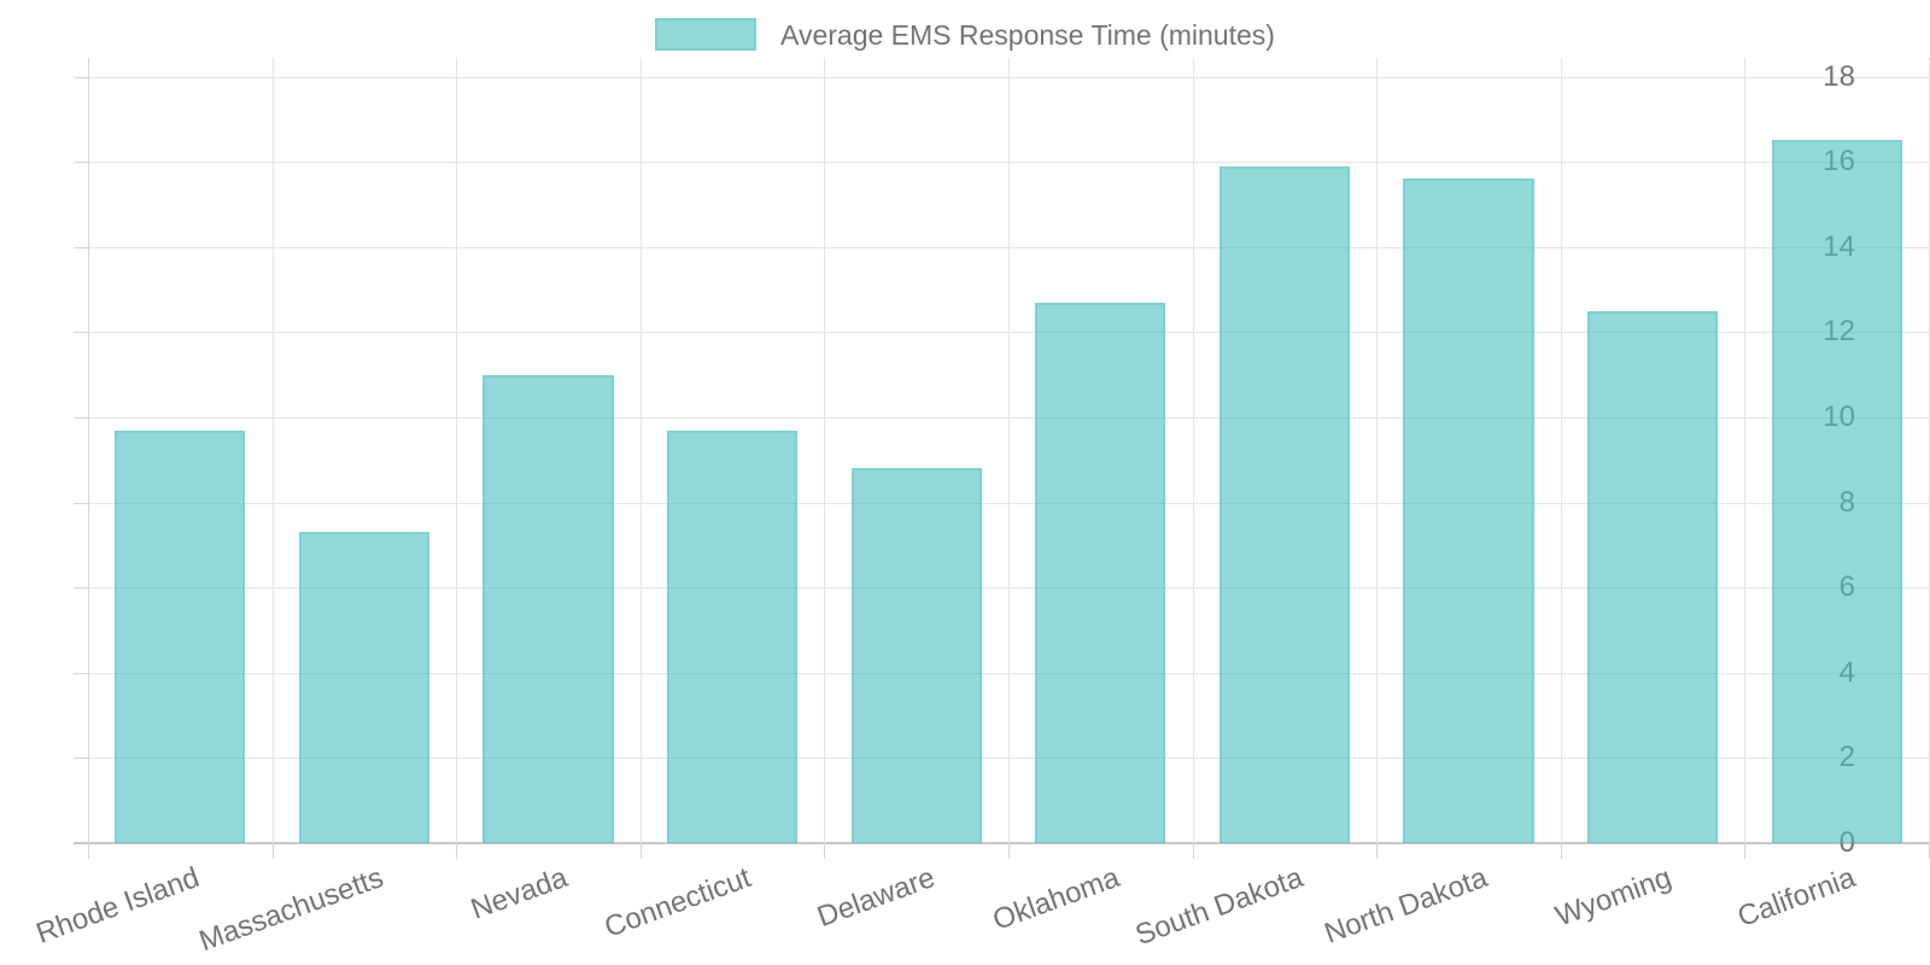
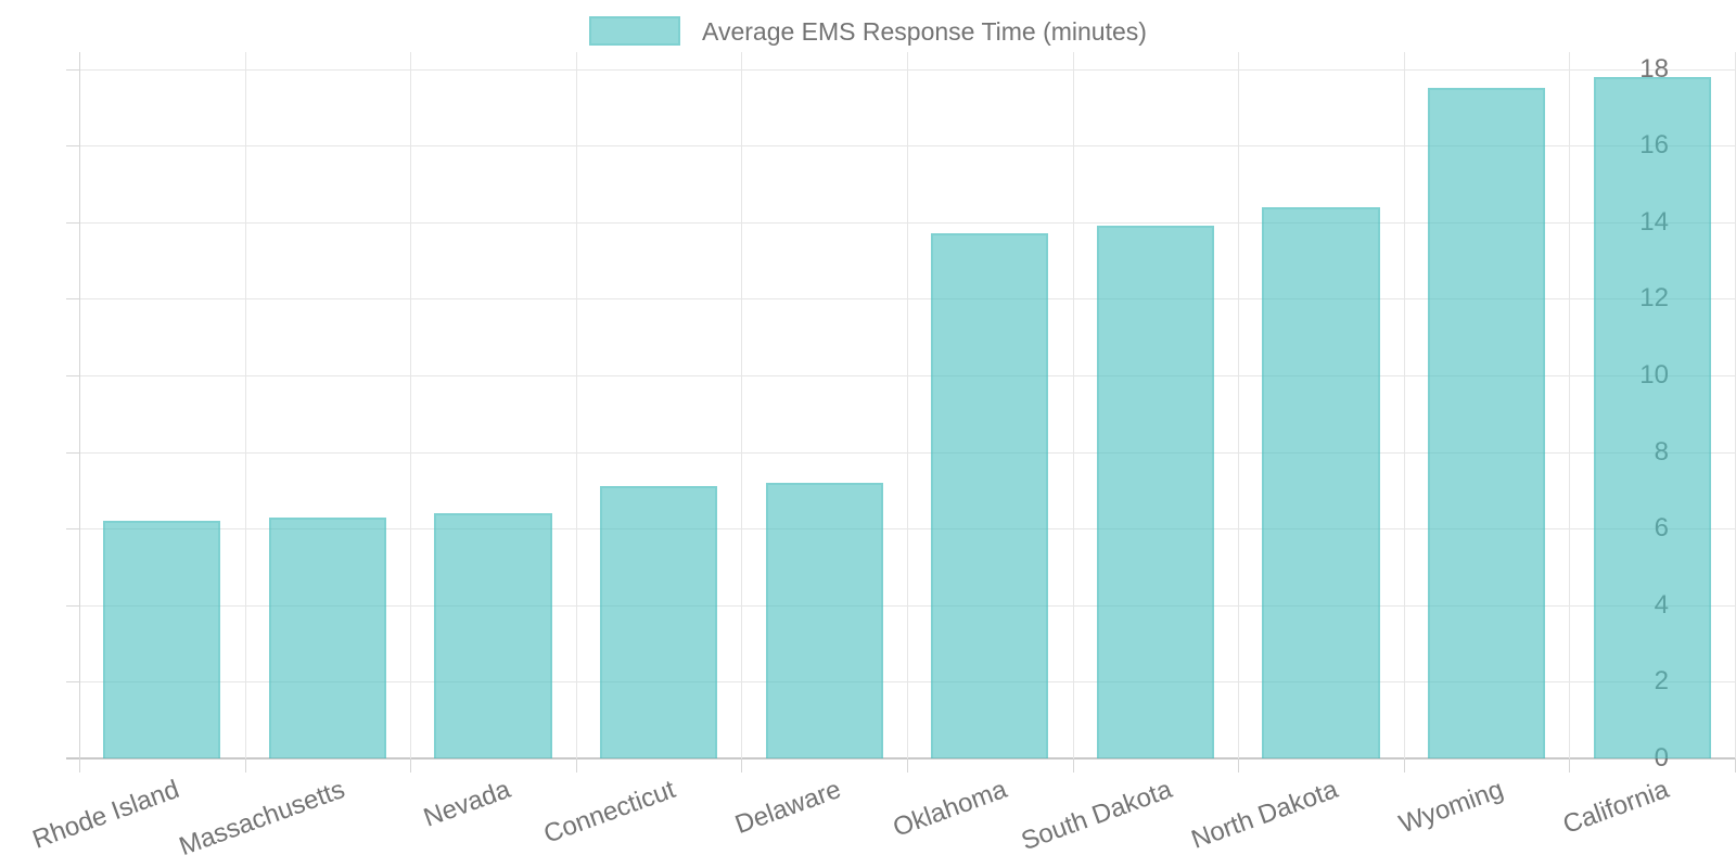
Rhode Island: 9.7 -> 6.2
Massachusetts: 7.3 -> 6.3
Nevada: 11.0 -> 6.4
Connecticut: 9.7 -> 7.1
Delaware: 8.8 -> 7.2
Oklahoma: 12.7 -> 13.7
South Dakota: 15.9 -> 13.9
North Dakota: 15.6 -> 14.4
Wyoming: 12.5 -> 17.5
California: 16.5 -> 17.8
